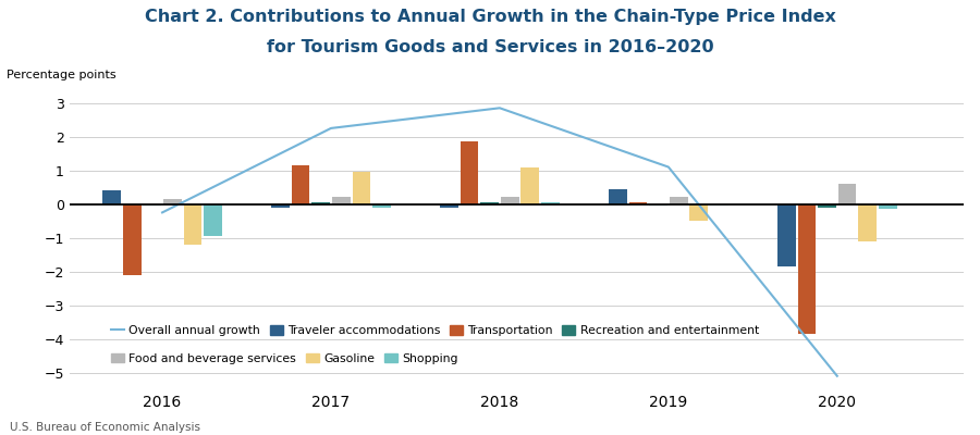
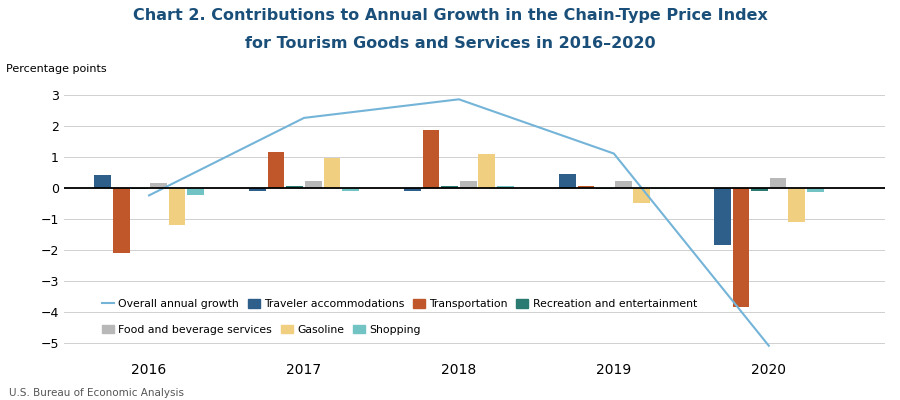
Shopping/2016: -0.95 -> -0.25
Food and beverage services/2020: 0.60 -> 0.30
